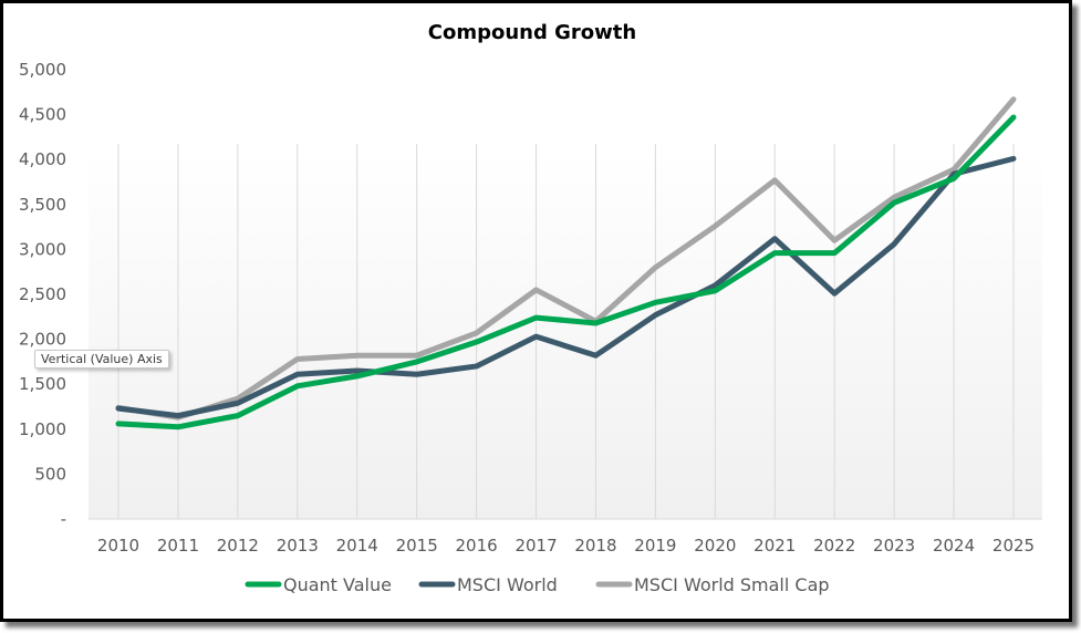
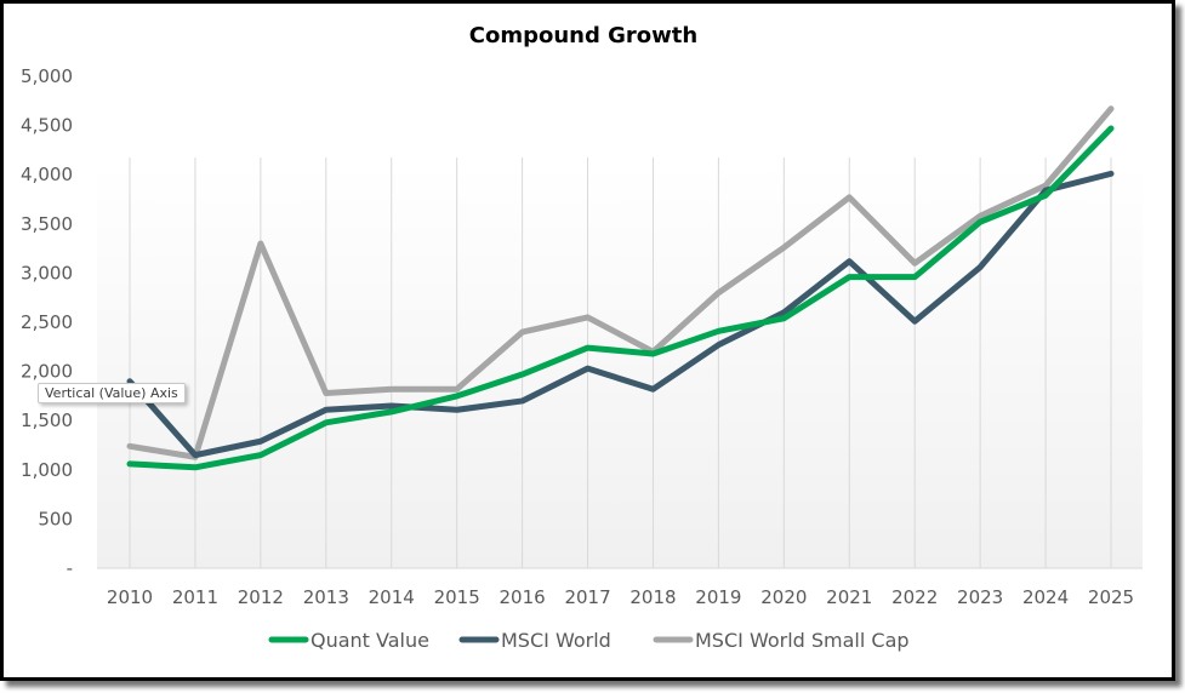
MSCI World/2010: 1200 -> 1900
MSCI World Small Cap/2012: 1300 -> 3300
MSCI World Small Cap/2016: 2100 -> 2400
